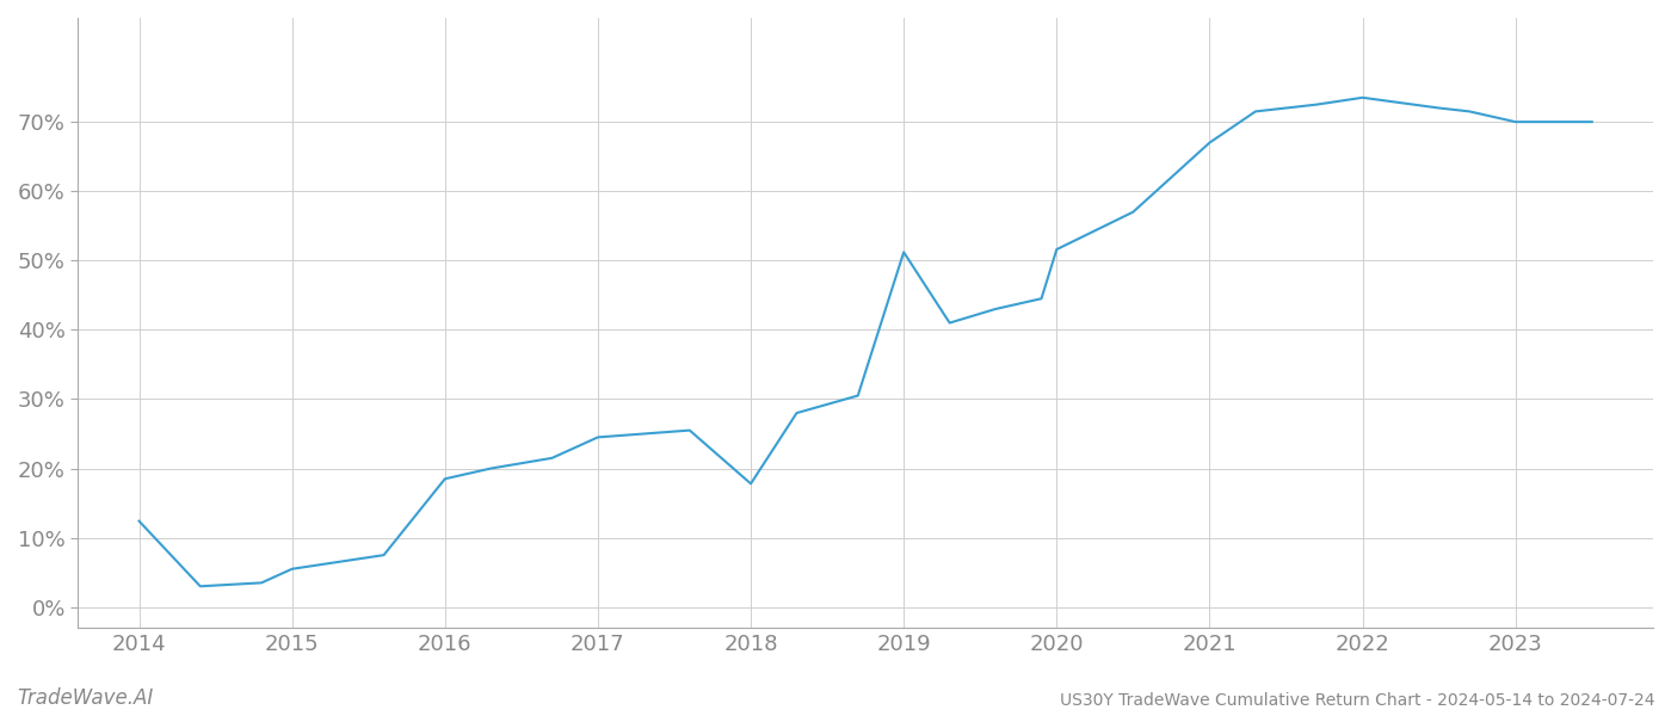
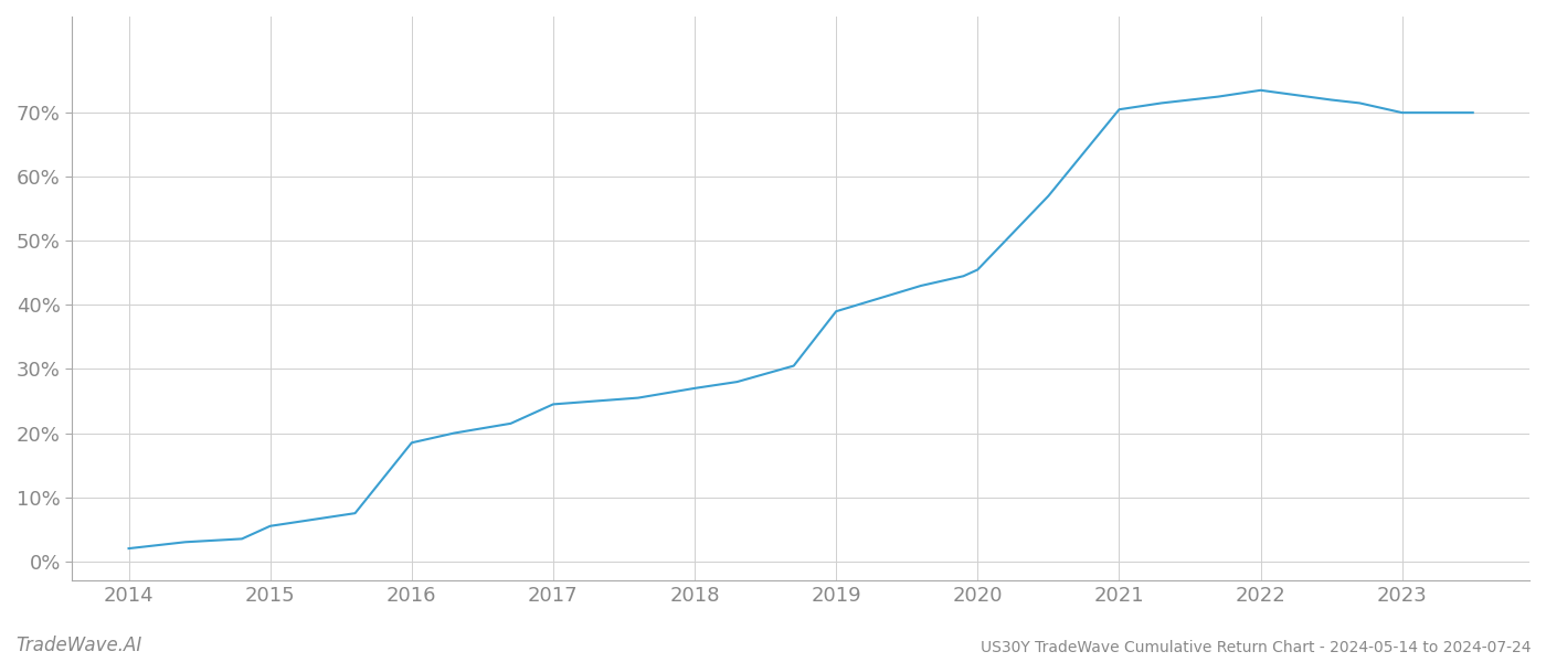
2014: 12.4% -> 2.0%
2018: 17.8% -> 27.0%
2019: 51.2% -> 39.0%
2020: 51.6% -> 45.5%
2021: 67.0% -> 70.5%
